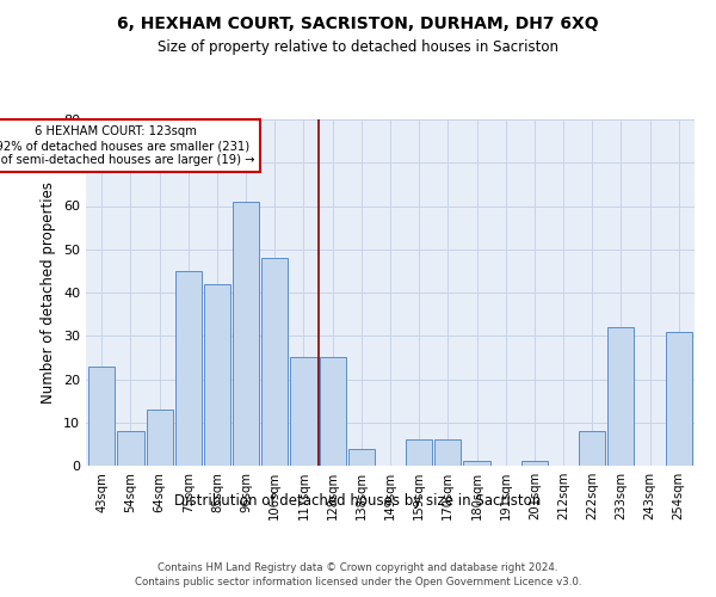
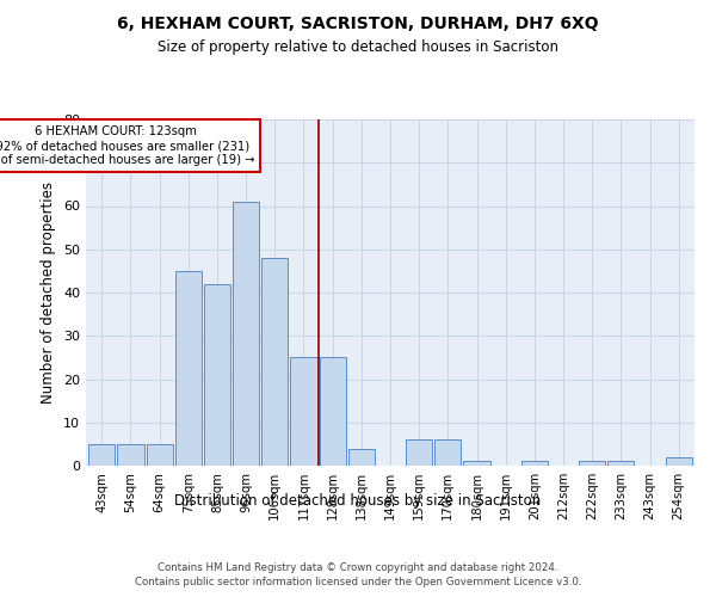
43sqm: 23 -> 5
54sqm: 8 -> 5
64sqm: 13 -> 5
222sqm: 8 -> 1
233sqm: 32 -> 1
254sqm: 31 -> 2
